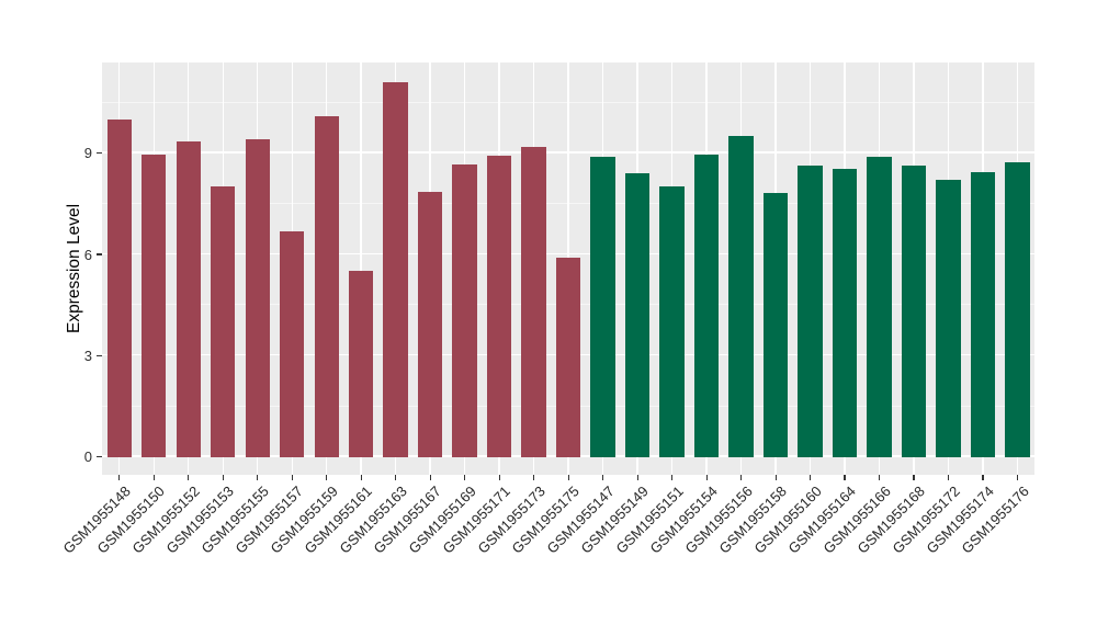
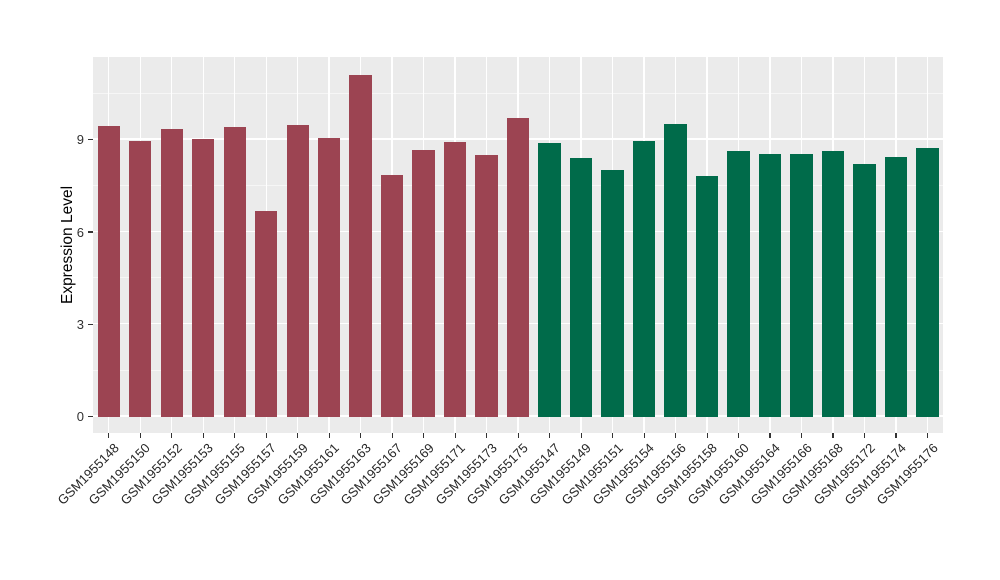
GSM1955148: 10.0 -> 9.4
GSM1955153: 8.0 -> 9.0
GSM1955159: 10.1 -> 9.5
GSM1955161: 5.5 -> 9.1
GSM1955173: 9.2 -> 8.5
GSM1955175: 5.9 -> 9.7
GSM1955166: 8.9 -> 8.5
